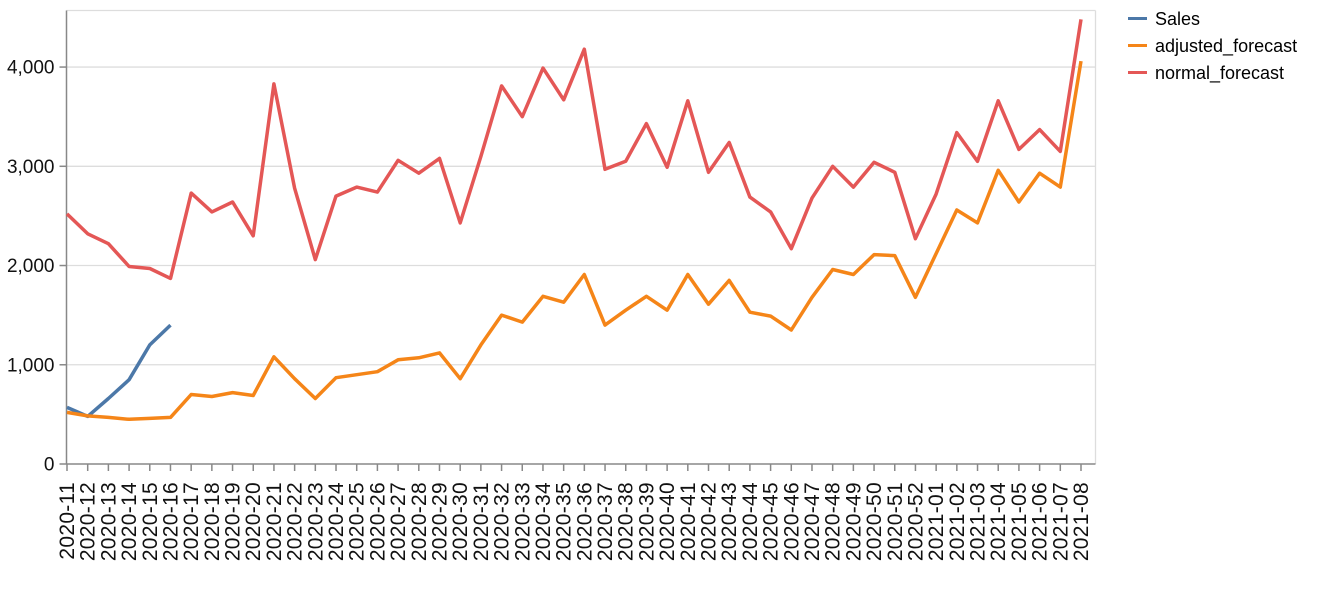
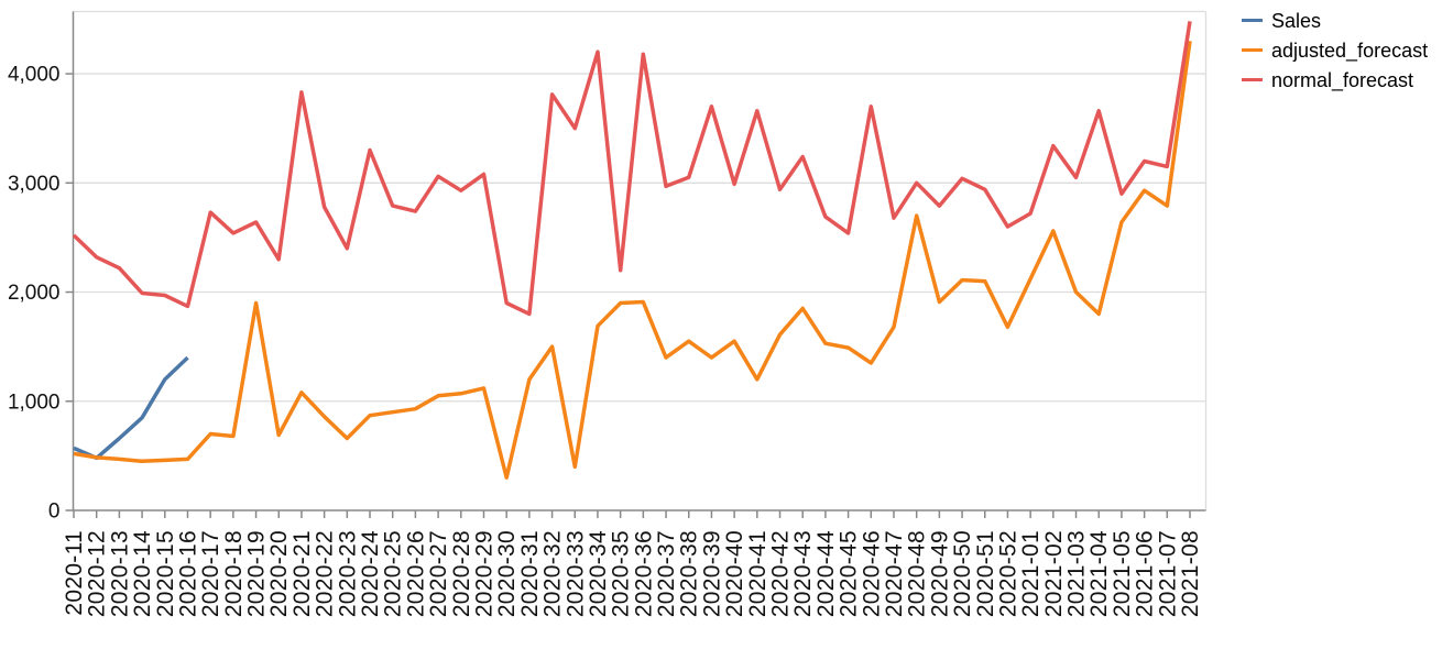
adjusted_forecast/2020-19: 700 -> 1900
normal_forecast/2020-23: 2100 -> 2400
normal_forecast/2020-24: 2700 -> 3300
adjusted_forecast/2020-30: 900 -> 300
normal_forecast/2020-30: 2400 -> 1900
normal_forecast/2020-31: 3100 -> 1800
adjusted_forecast/2020-33: 1400 -> 400
normal_forecast/2020-34: 4000 -> 4200
adjusted_forecast/2020-35: 1600 -> 1900
normal_forecast/2020-35: 3700 -> 2200
adjusted_forecast/2020-39: 1700 -> 1400
normal_forecast/2020-39: 3400 -> 3700
adjusted_forecast/2020-41: 1900 -> 1200
normal_forecast/2020-46: 2200 -> 3700
adjusted_forecast/2020-48: 2000 -> 2700
normal_forecast/2020-52: 2300 -> 2600
adjusted_forecast/2021-03: 2400 -> 2000
adjusted_forecast/2021-04: 3000 -> 1800
normal_forecast/2021-05: 3200 -> 2900
normal_forecast/2021-06: 3400 -> 3200
adjusted_forecast/2021-08: 4100 -> 4300
